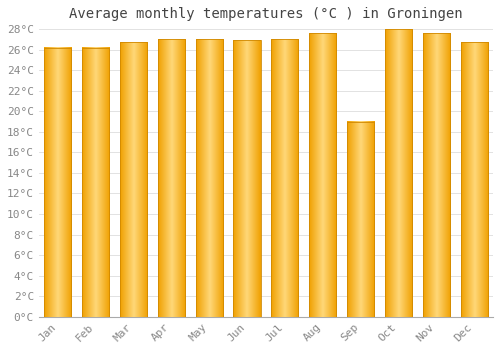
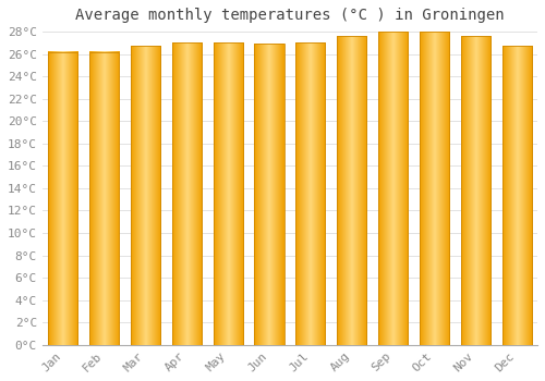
Sep: 19.0°C -> 28.0°C
